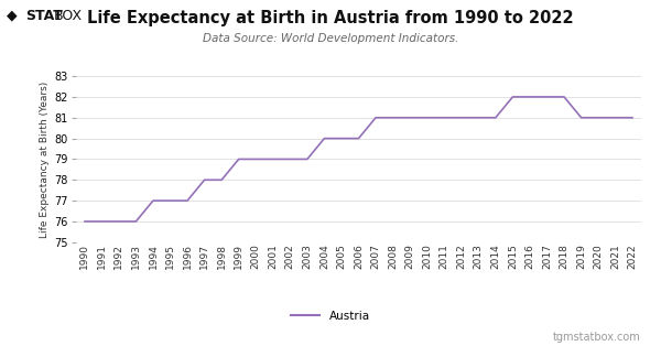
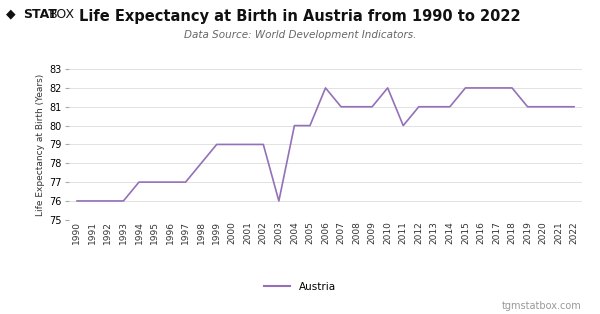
1997: 78 -> 77
2003: 79 -> 76
2006: 80 -> 82
2010: 81 -> 82
2011: 81 -> 80
